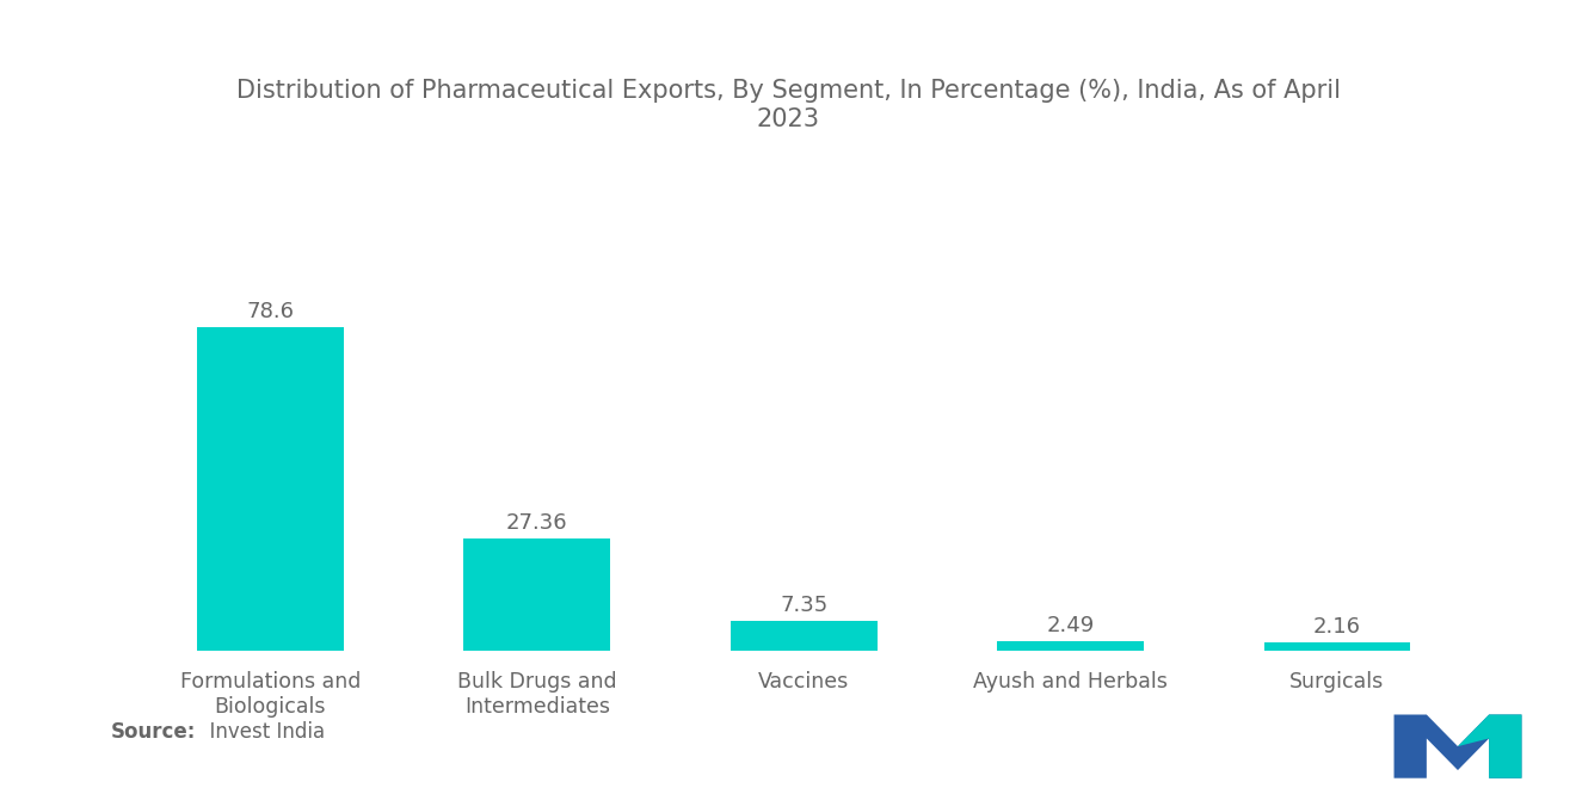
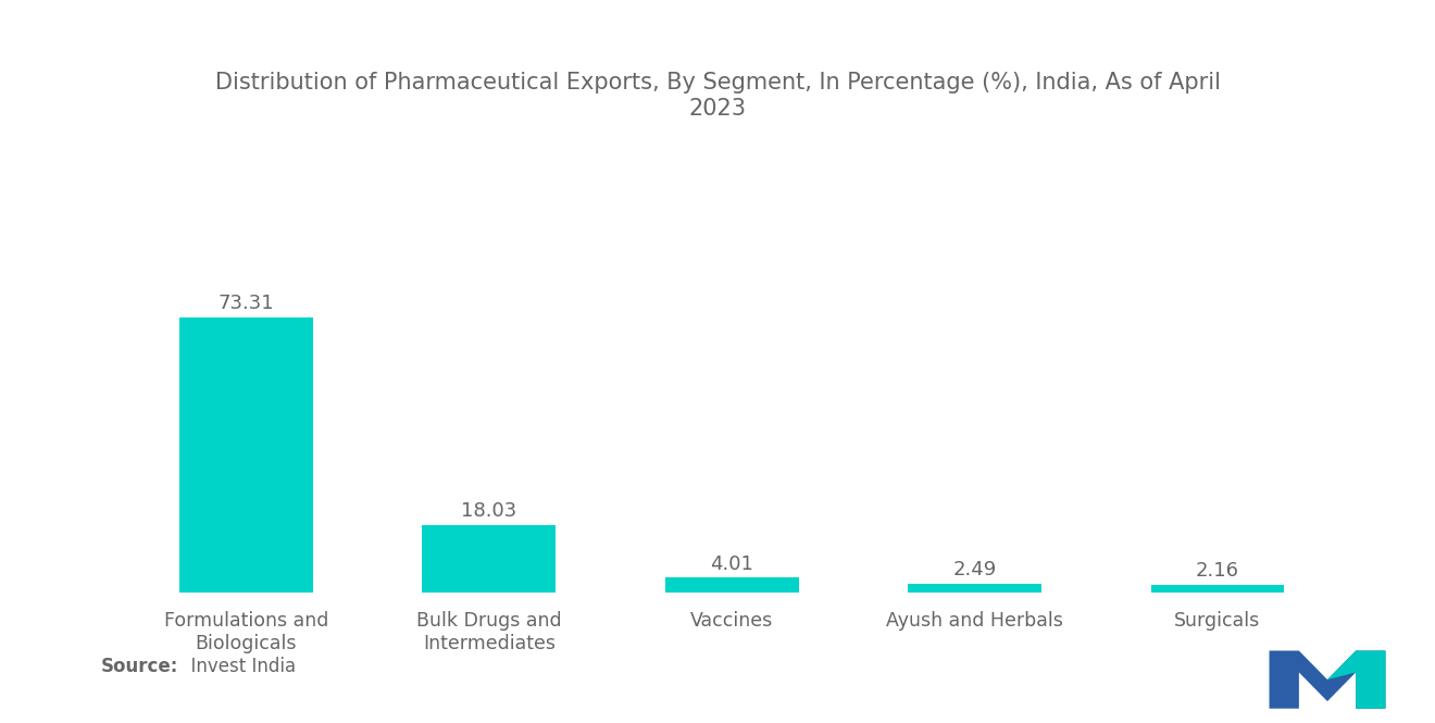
Formulations and Biologicals: 78.6 -> 73.31
Bulk Drugs and Intermediates: 27.36 -> 18.03
Vaccines: 7.35 -> 4.01
